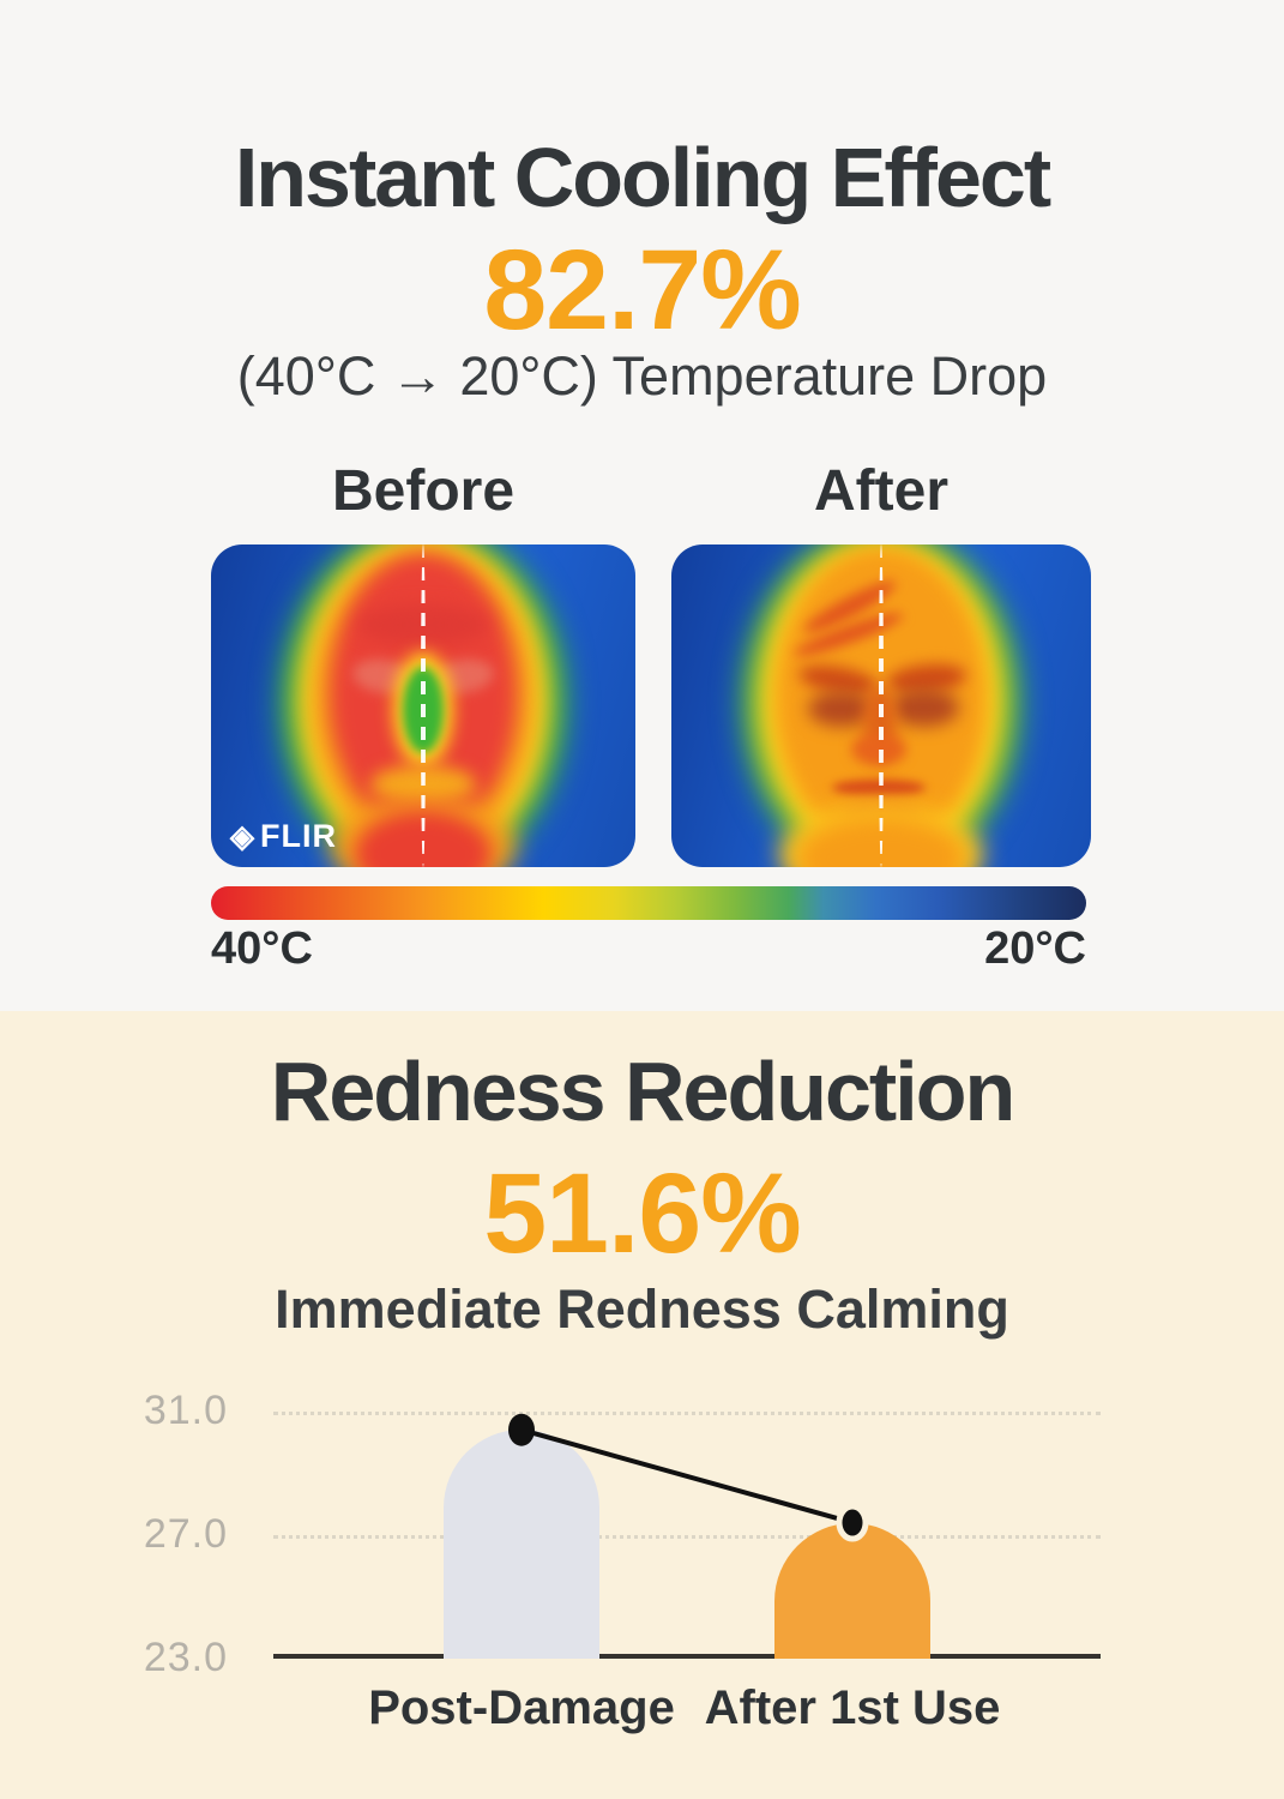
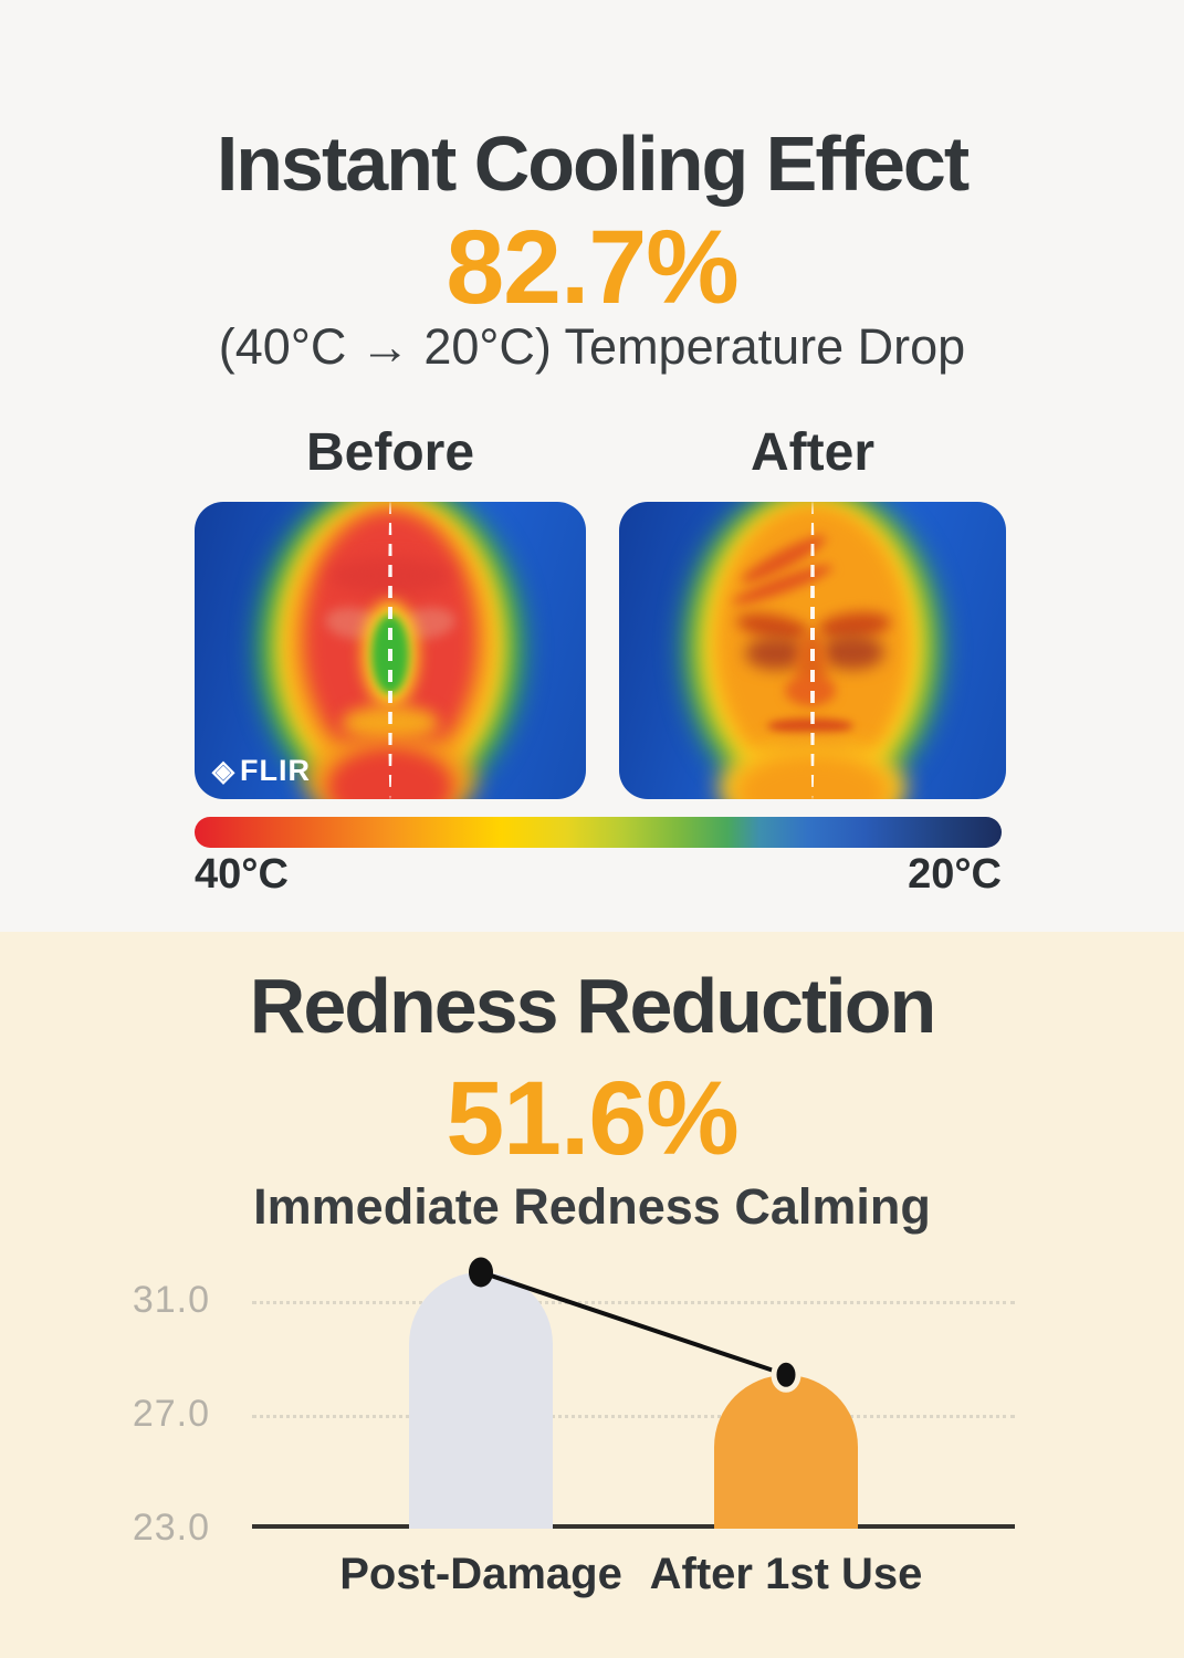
Post-Damage: 30.4 -> 32.0
After 1st Use: 27.4 -> 28.4
